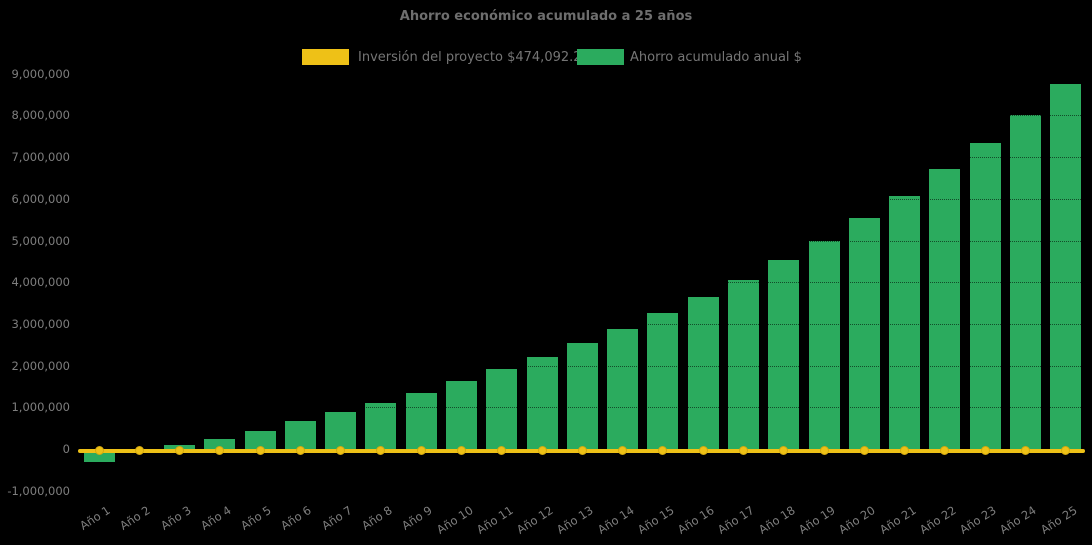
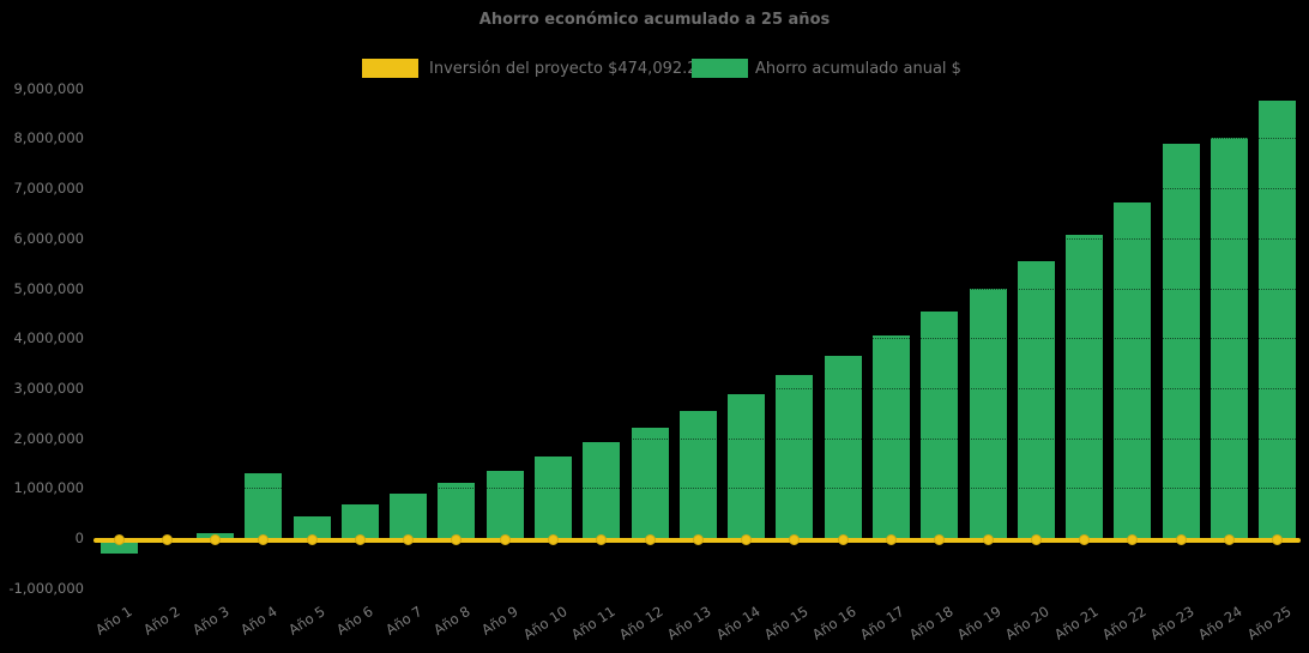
Ahorro acumulado anual $/Año 4: 200000 -> 1300000
Ahorro acumulado anual $/Año 23: 7300000 -> 7900000
